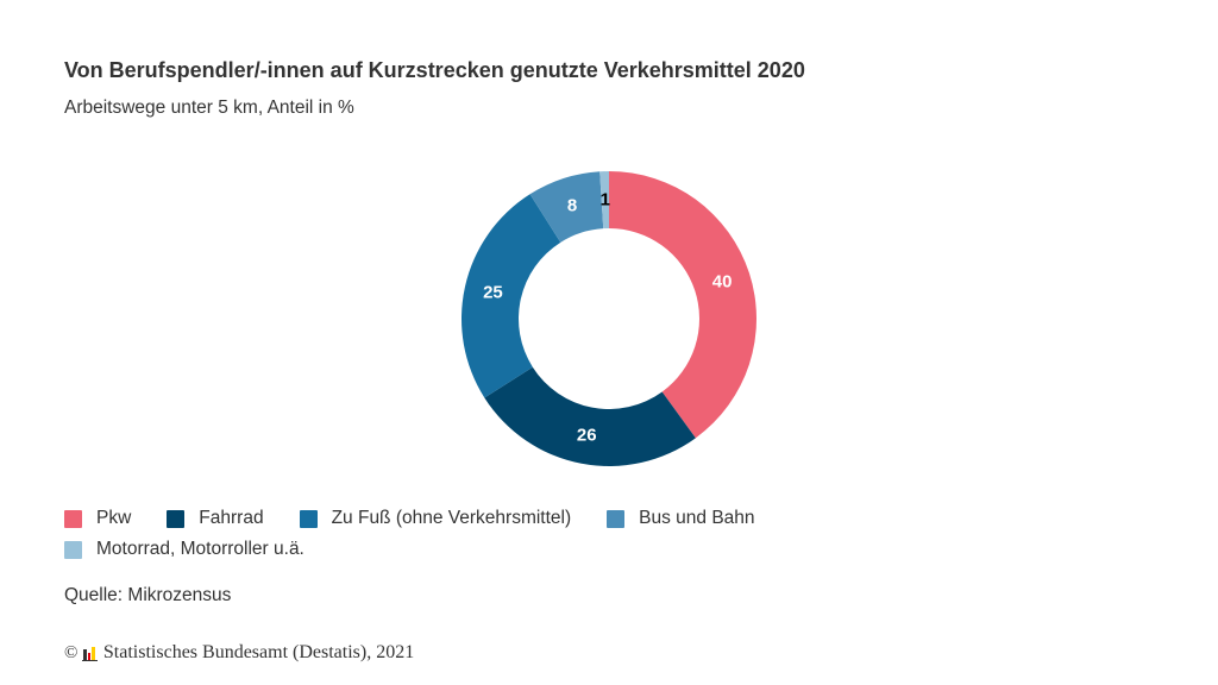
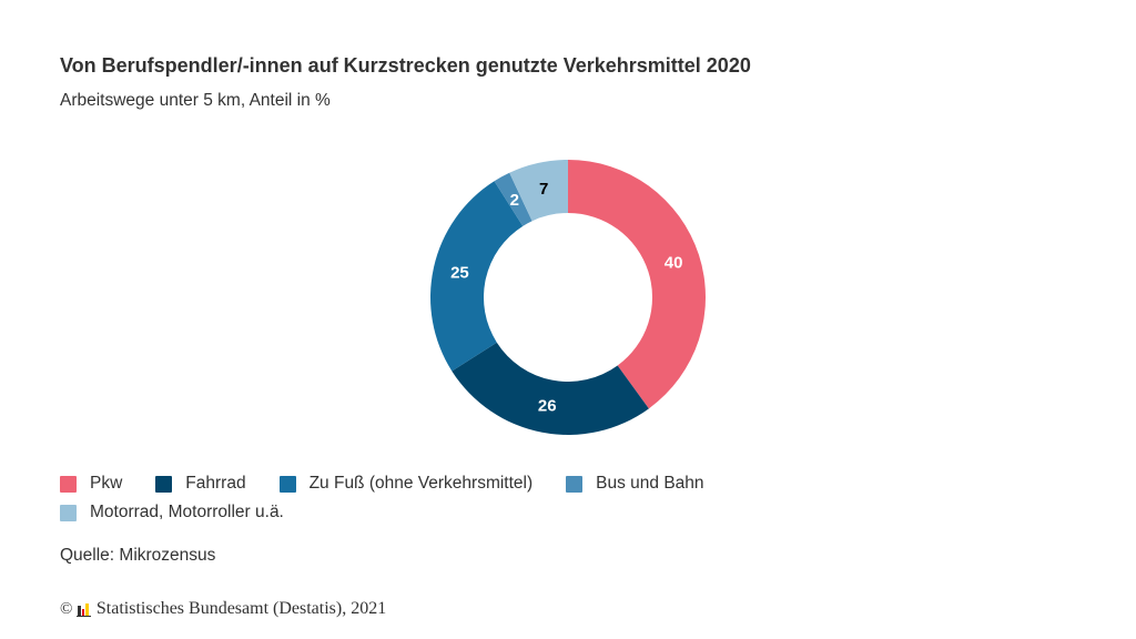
Bus und Bahn: 8 -> 2
Motorrad, Motorroller u.ä.: 1 -> 7
